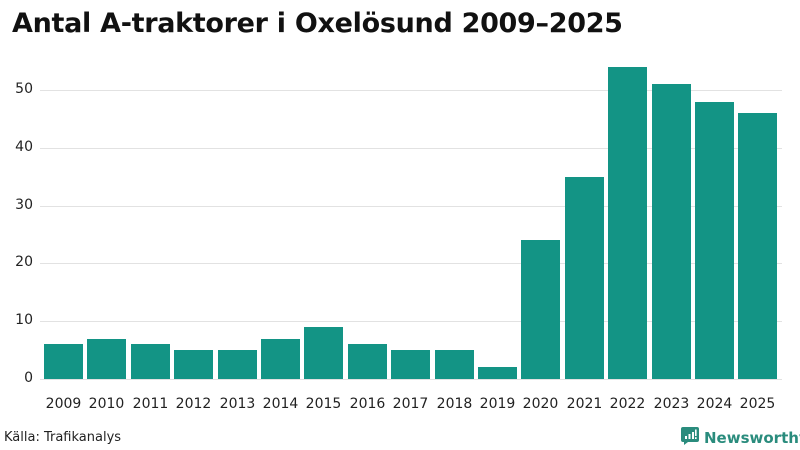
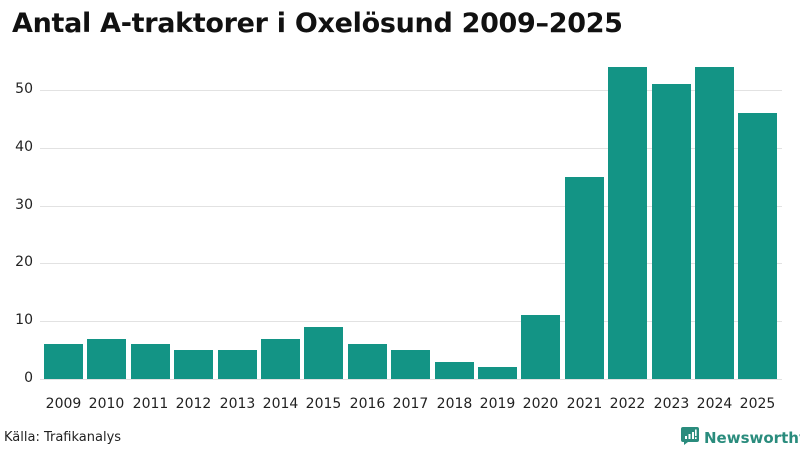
2018: 5 -> 3
2020: 24 -> 11
2024: 48 -> 54
